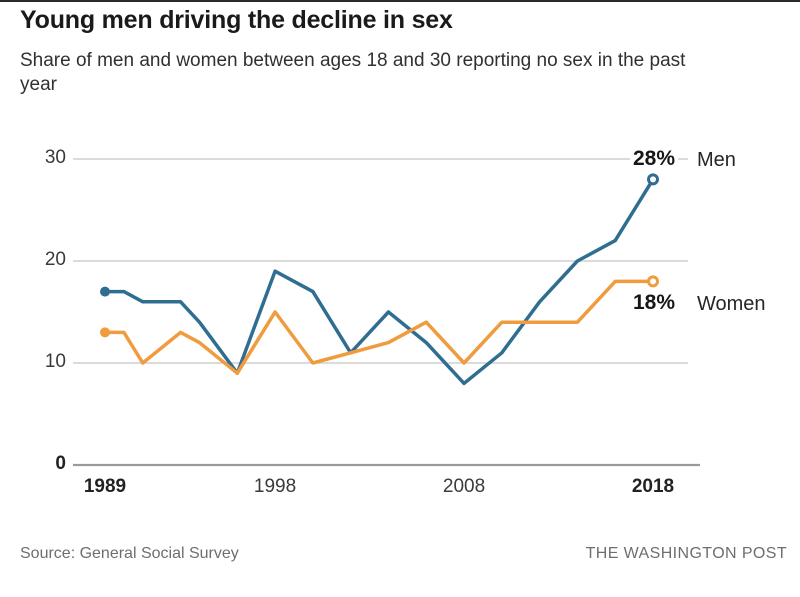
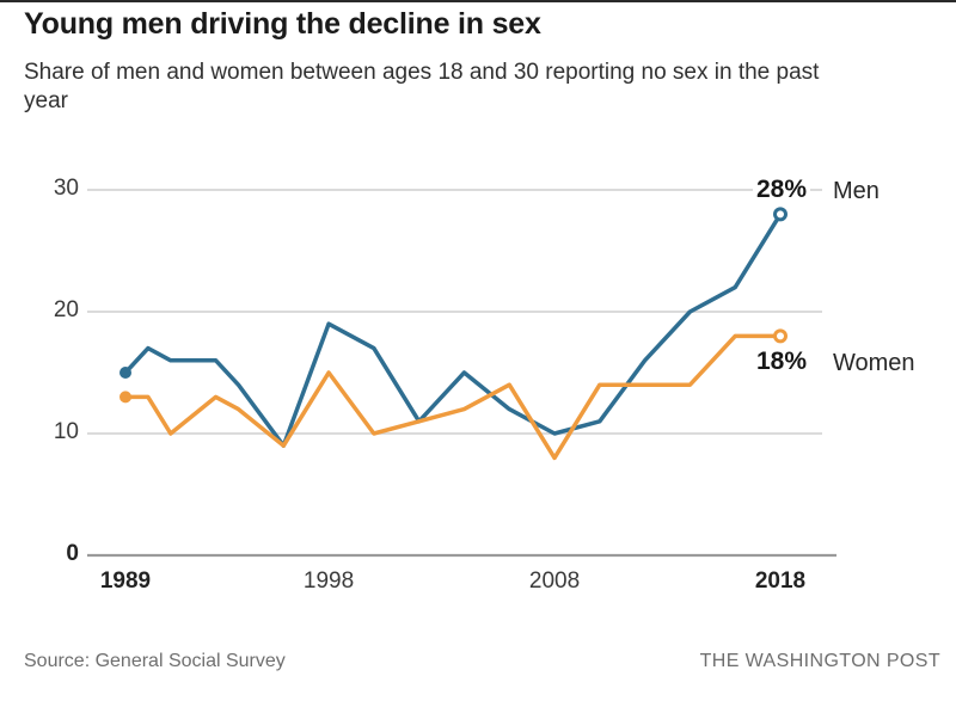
Men/1989: 17 -> 15
Men/2008: 8 -> 10
Women/2008: 10 -> 8
